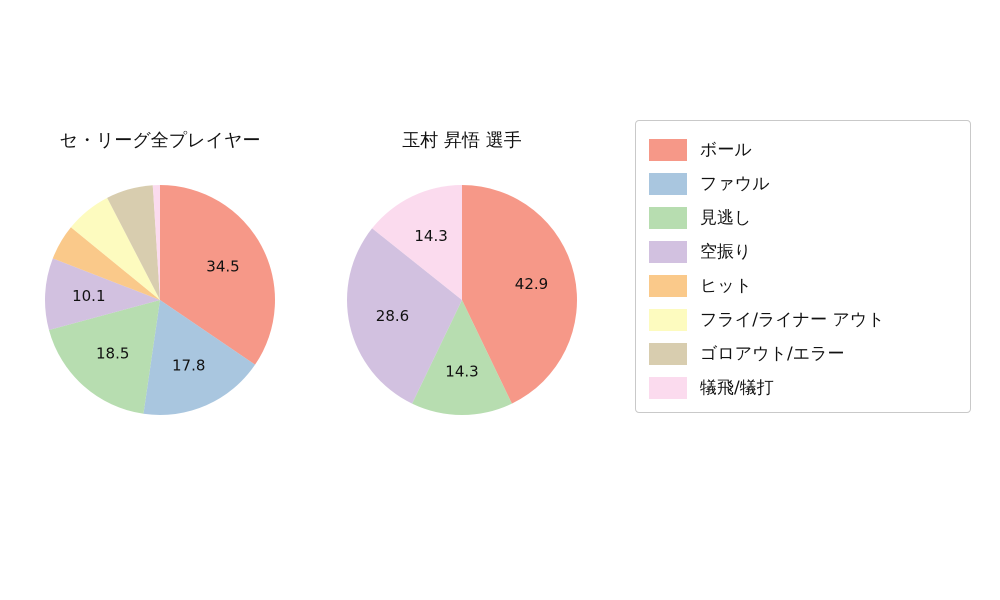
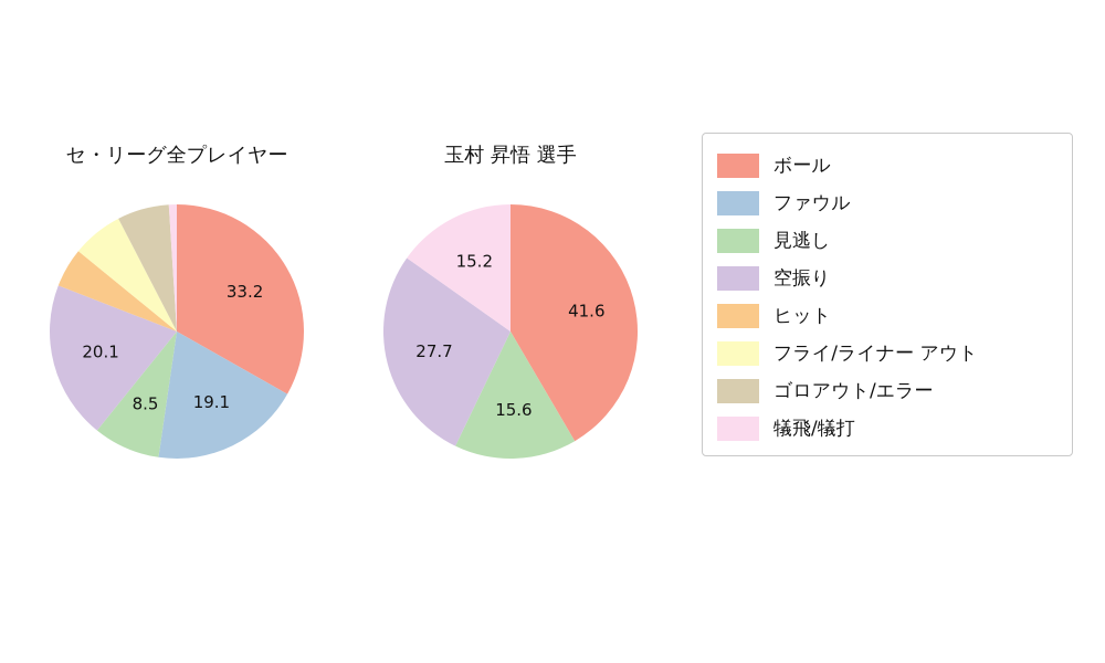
セ・リーグ全プレイヤー/ボール: 34.5 -> 33.2
セ・リーグ全プレイヤー/ファウル: 17.8 -> 19.1
セ・リーグ全プレイヤー/見逃し: 18.5 -> 8.5
セ・リーグ全プレイヤー/空振り: 10.1 -> 20.1
玉村 昇悟 選手/ボール: 42.9 -> 41.6
玉村 昇悟 選手/見逃し: 14.3 -> 15.6
玉村 昇悟 選手/空振り: 28.6 -> 27.7
玉村 昇悟 選手/犠飛/犠打: 14.3 -> 15.2
